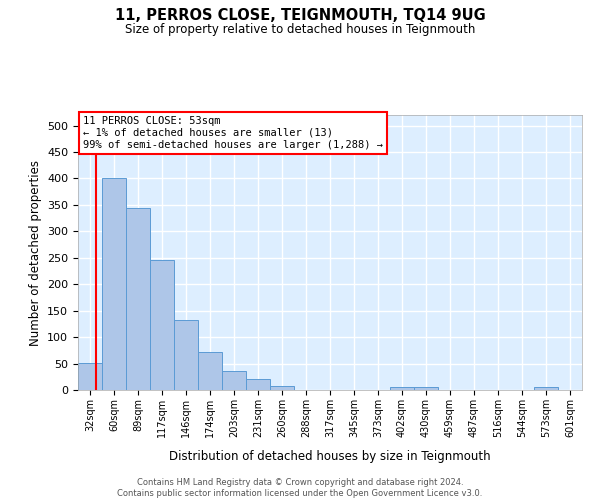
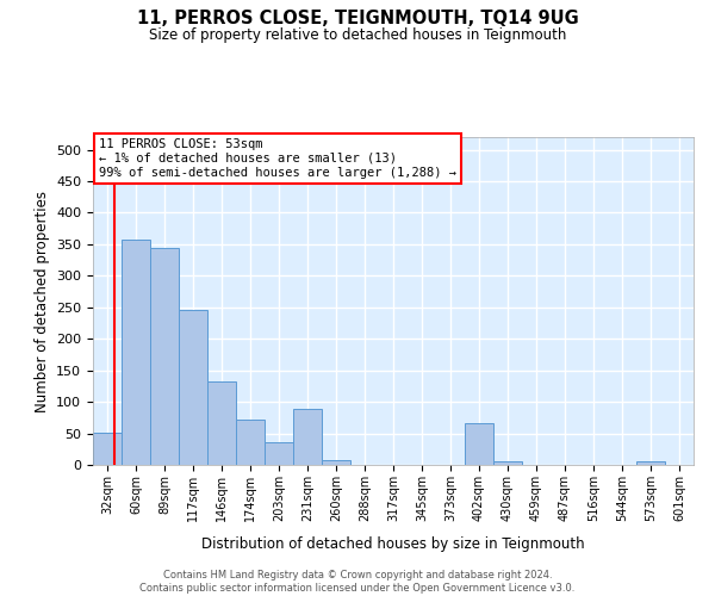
60sqm: 401 -> 358
231sqm: 20 -> 88
402sqm: 6 -> 66
